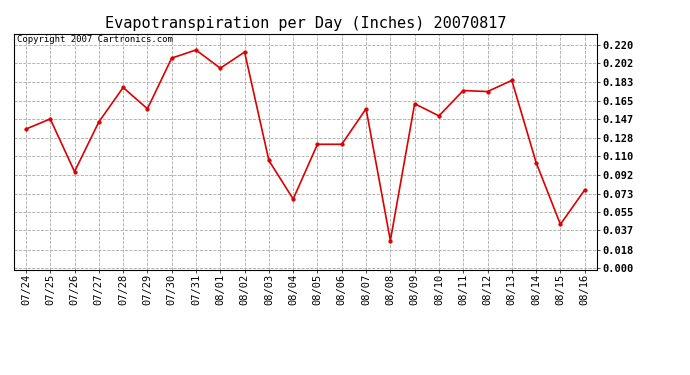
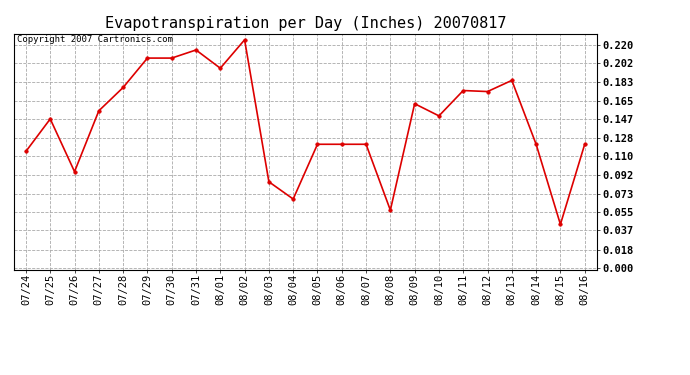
07/24: 0.137 -> 0.115
07/27: 0.144 -> 0.155
07/29: 0.157 -> 0.207
08/02: 0.213 -> 0.225
08/03: 0.106 -> 0.085
08/07: 0.157 -> 0.122
08/08: 0.027 -> 0.057
08/14: 0.104 -> 0.122
08/16: 0.077 -> 0.122
